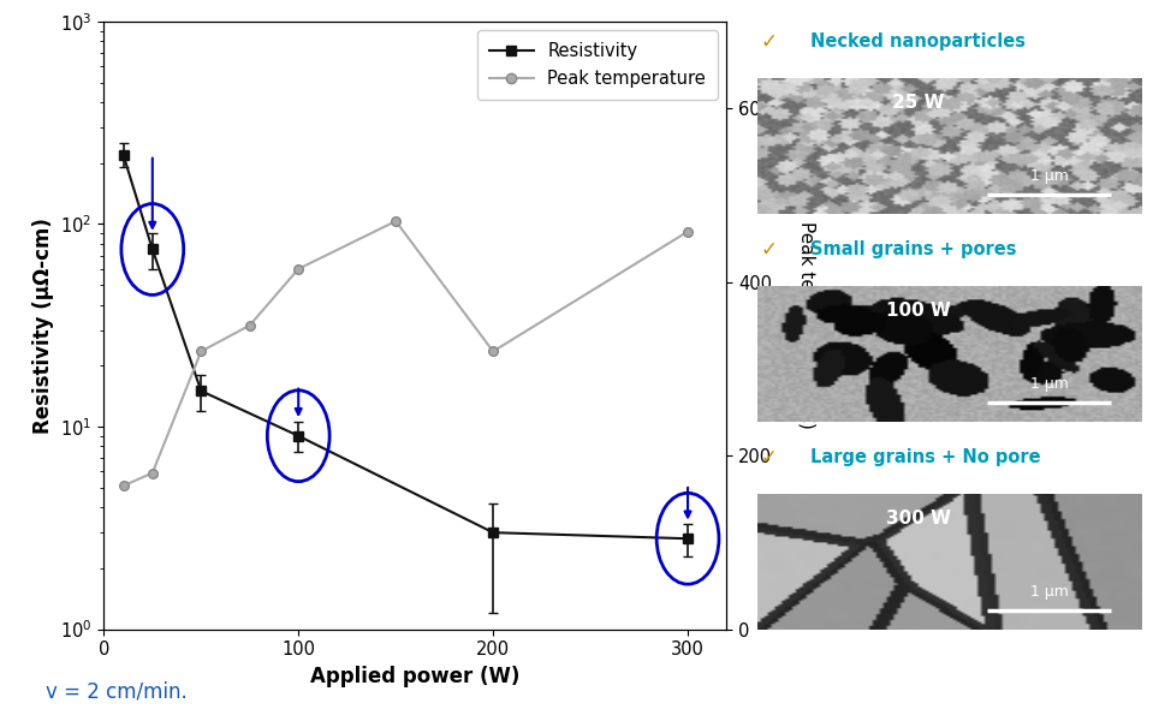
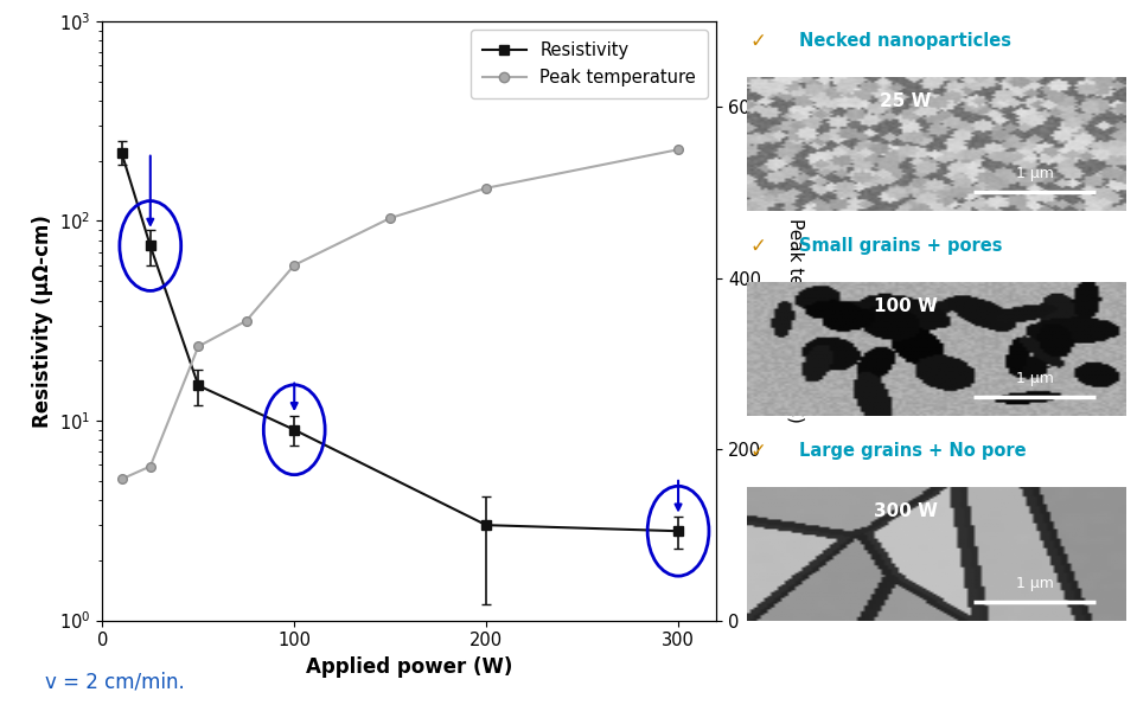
Peak temperature/200: 320 -> 505
Peak temperature/300: 458 -> 550
